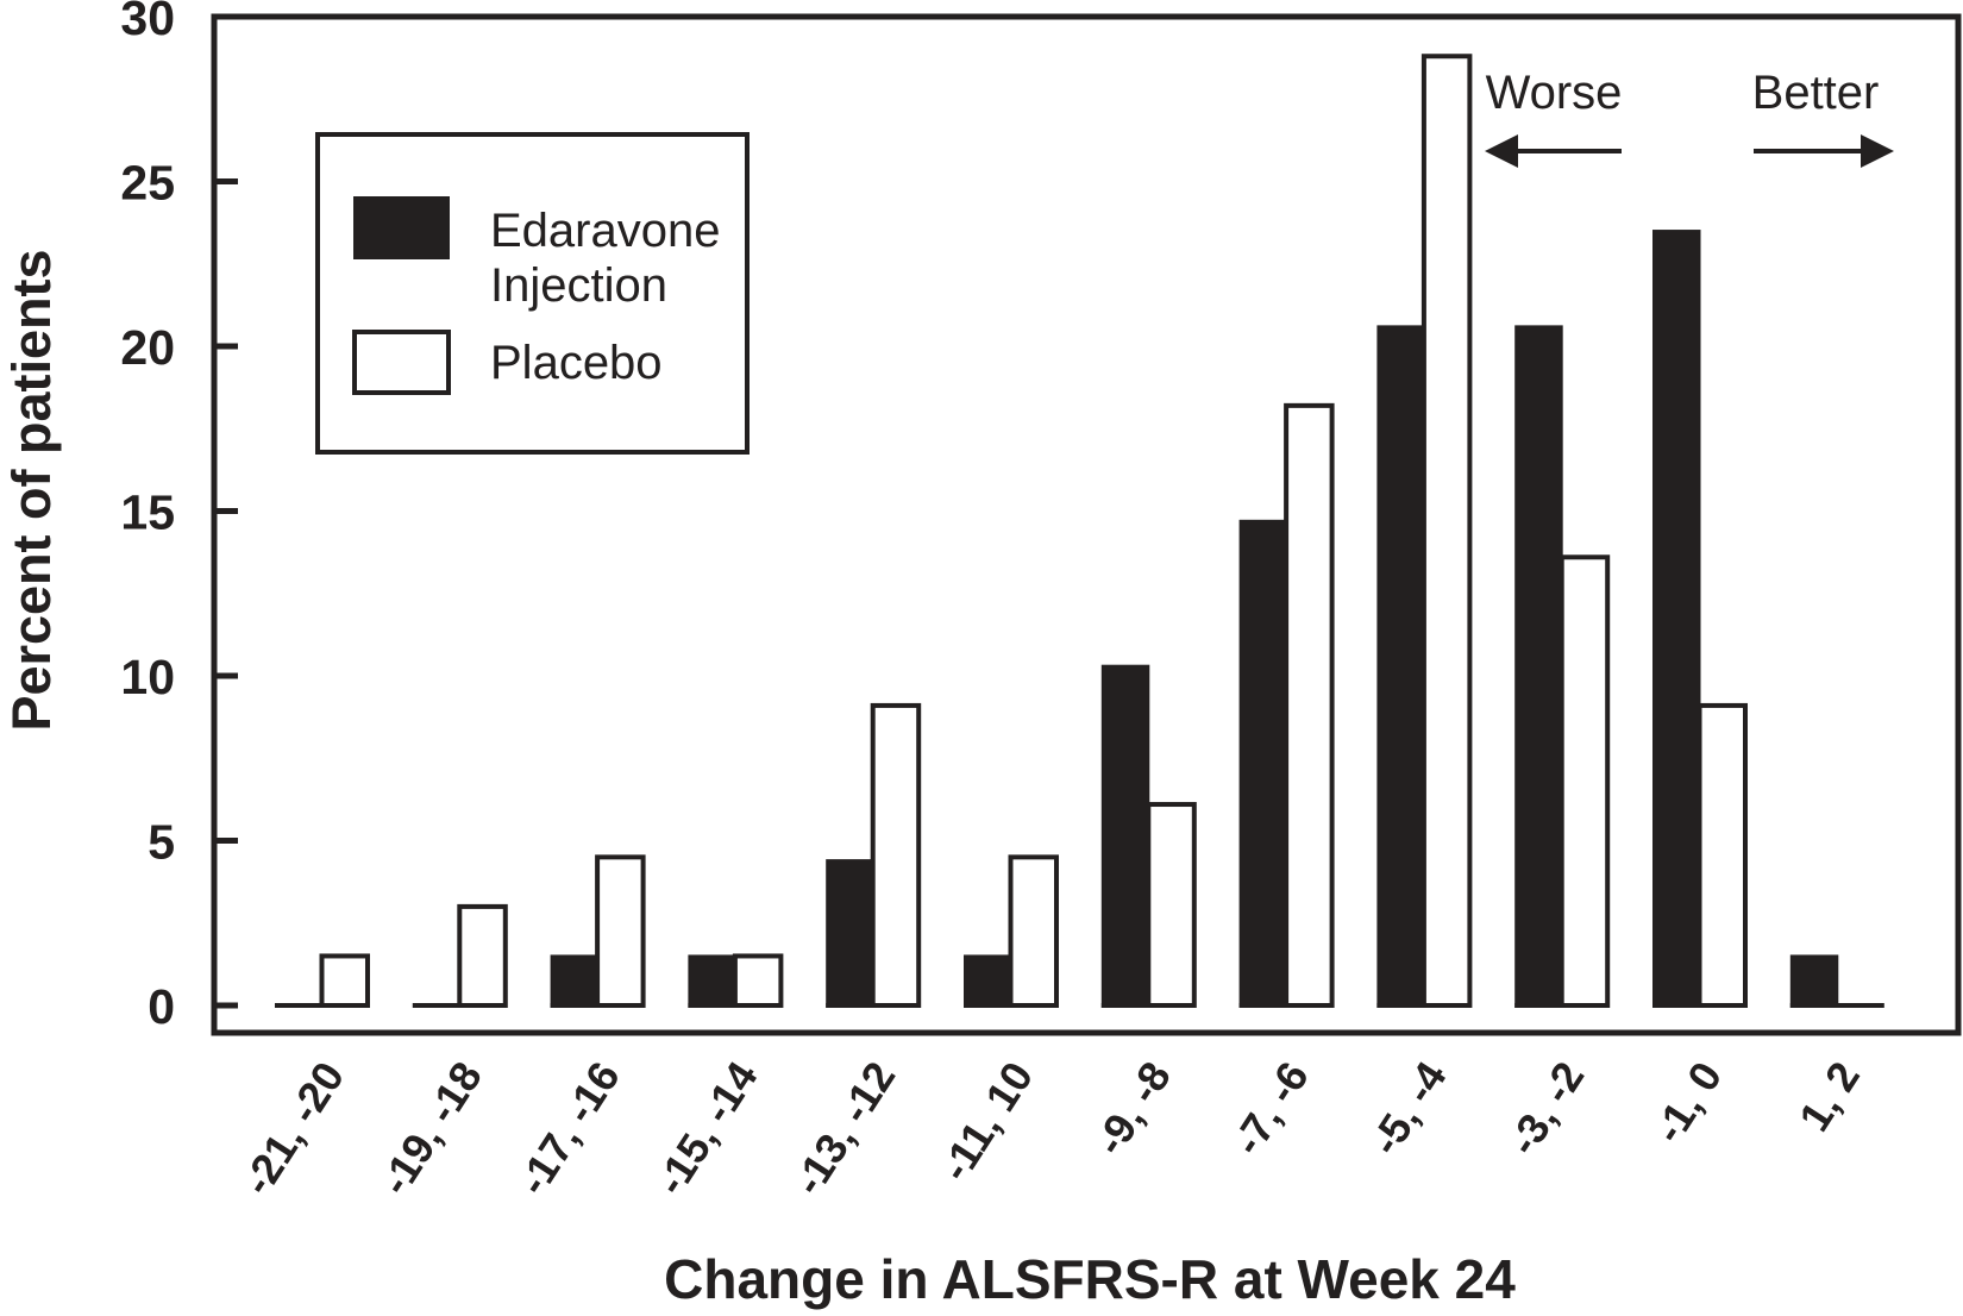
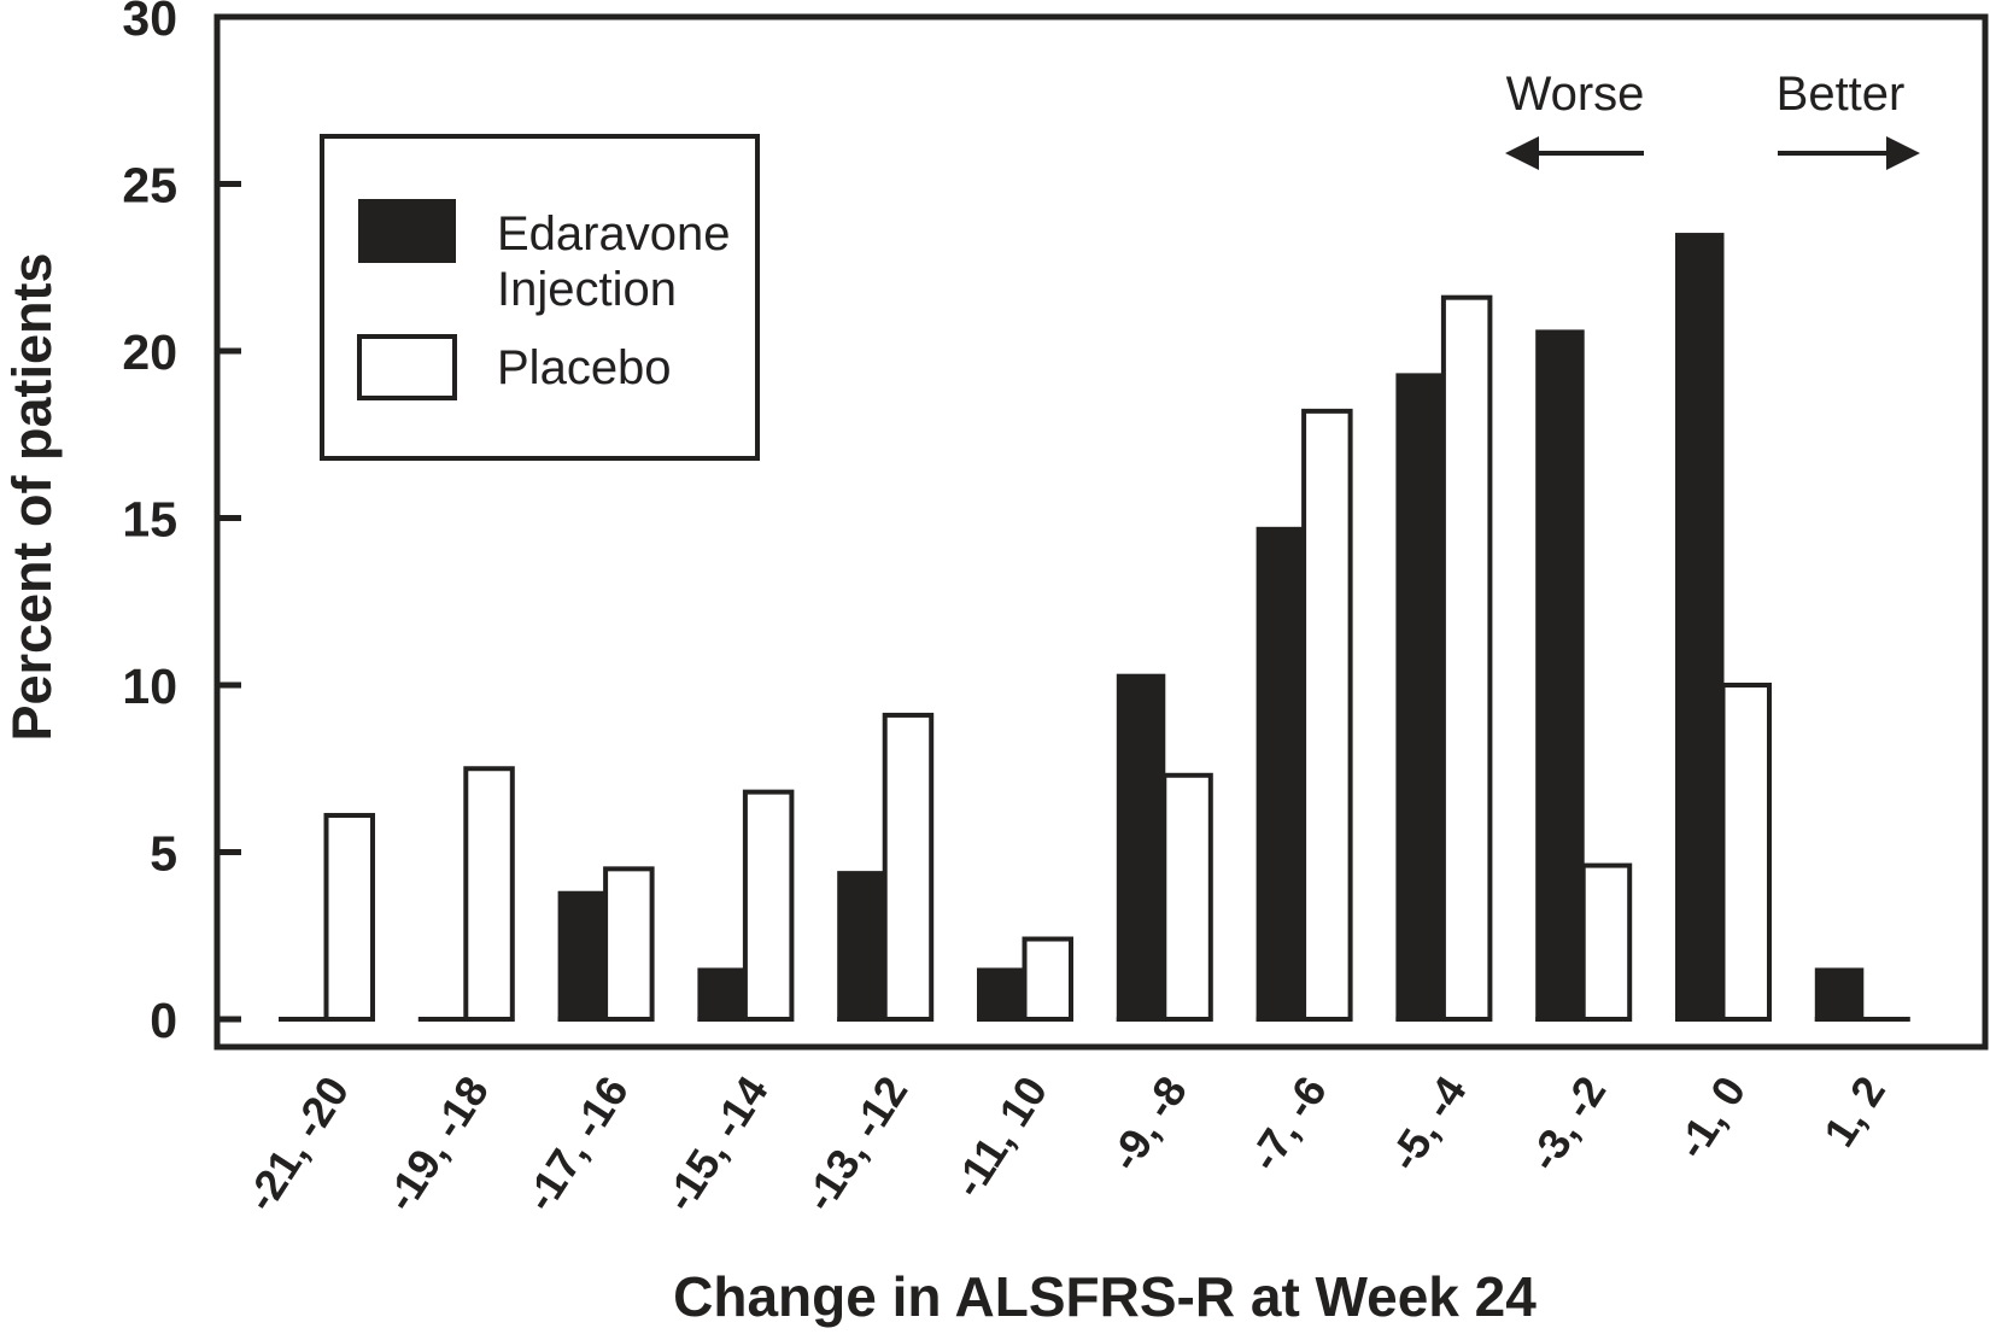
Placebo/-21, -20: 1.5 -> 6.1
Placebo/-19, -18: 3.0 -> 7.5
Edaravone Injection/-17, -16: 1.5 -> 3.8
Placebo/-15, -14: 1.5 -> 6.8
Placebo/-11, 10: 4.5 -> 2.4
Placebo/-9, -8: 6.1 -> 7.3
Edaravone Injection/-5, -4: 20.6 -> 19.3
Placebo/-5, -4: 28.8 -> 21.6
Placebo/-3, -2: 13.6 -> 4.6
Placebo/-1, 0: 9.1 -> 10.0
